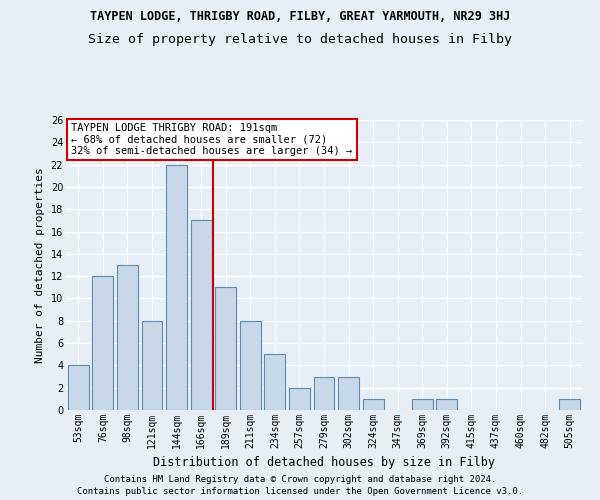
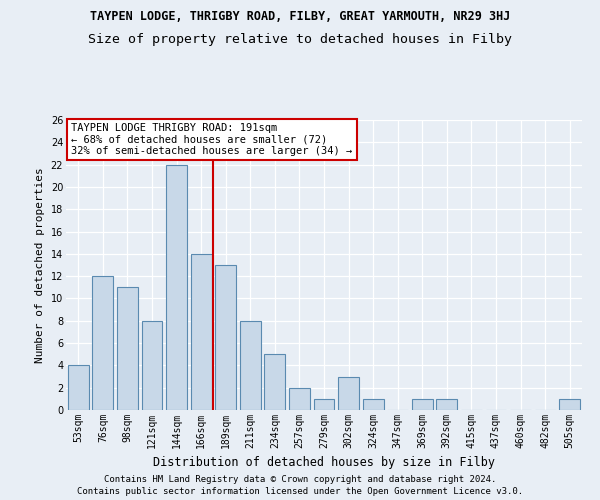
98sqm: 13 -> 11
166sqm: 17 -> 14
189sqm: 11 -> 13
279sqm: 3 -> 1
